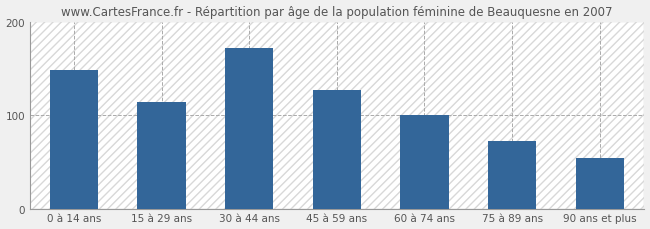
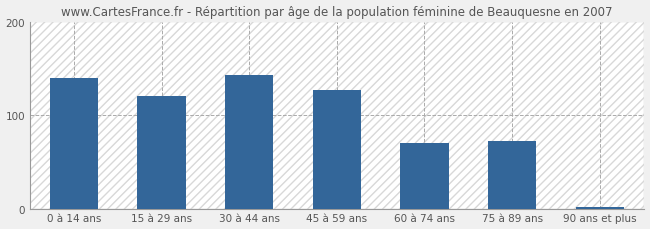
0 à 14 ans: 148 -> 140
15 à 29 ans: 114 -> 120
30 à 44 ans: 172 -> 143
60 à 74 ans: 100 -> 70
90 ans et plus: 54 -> 2
